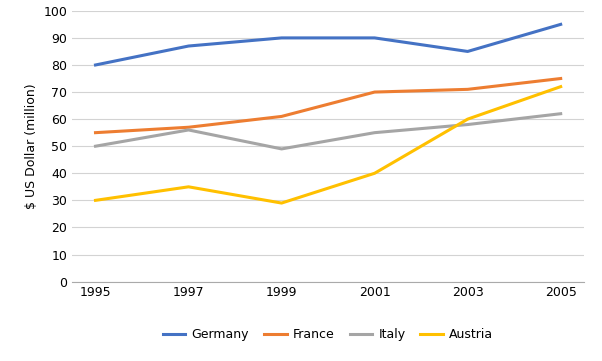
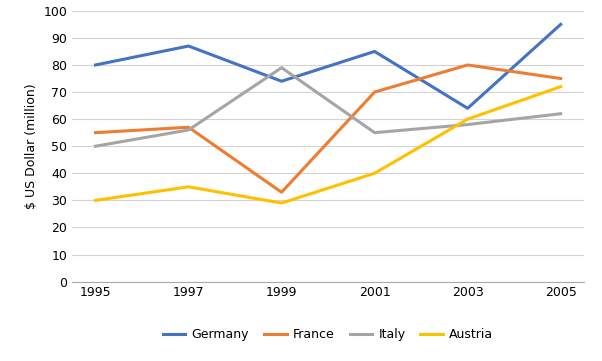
Germany/1999: 90 -> 74
France/1999: 61 -> 33
Italy/1999: 49 -> 79
Germany/2001: 90 -> 85
Germany/2003: 85 -> 64
France/2003: 71 -> 80
